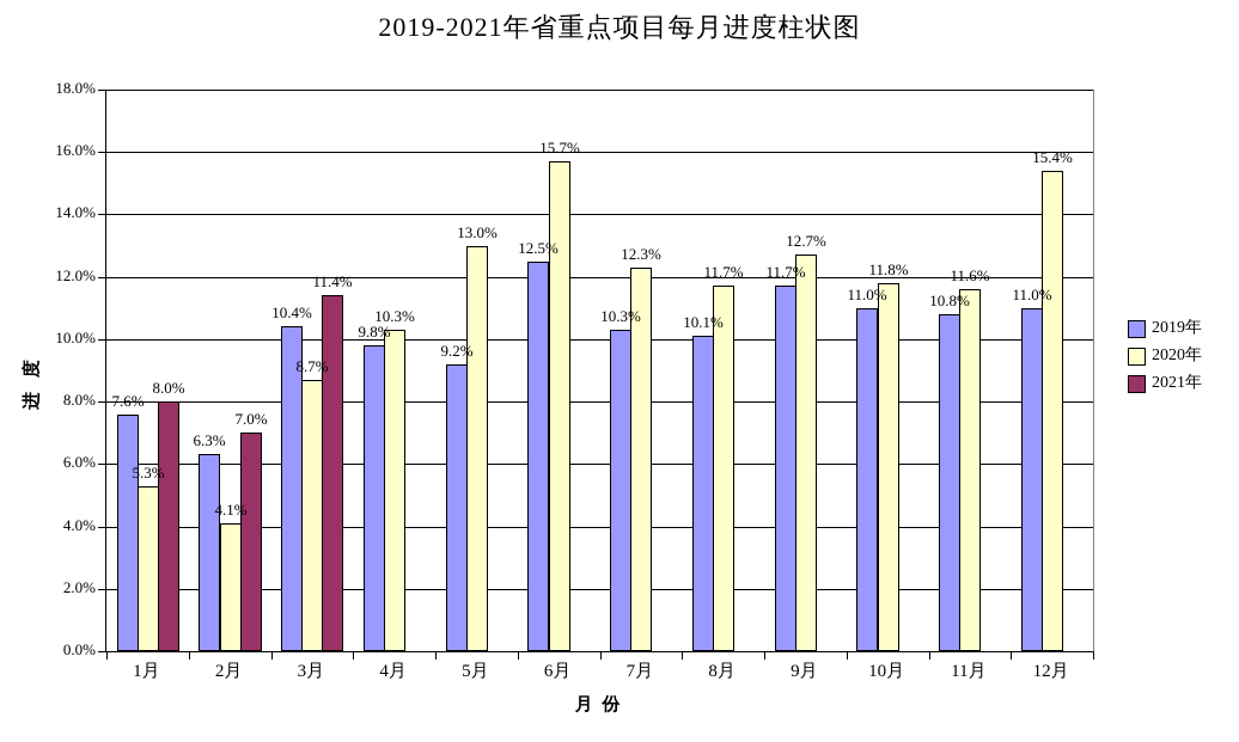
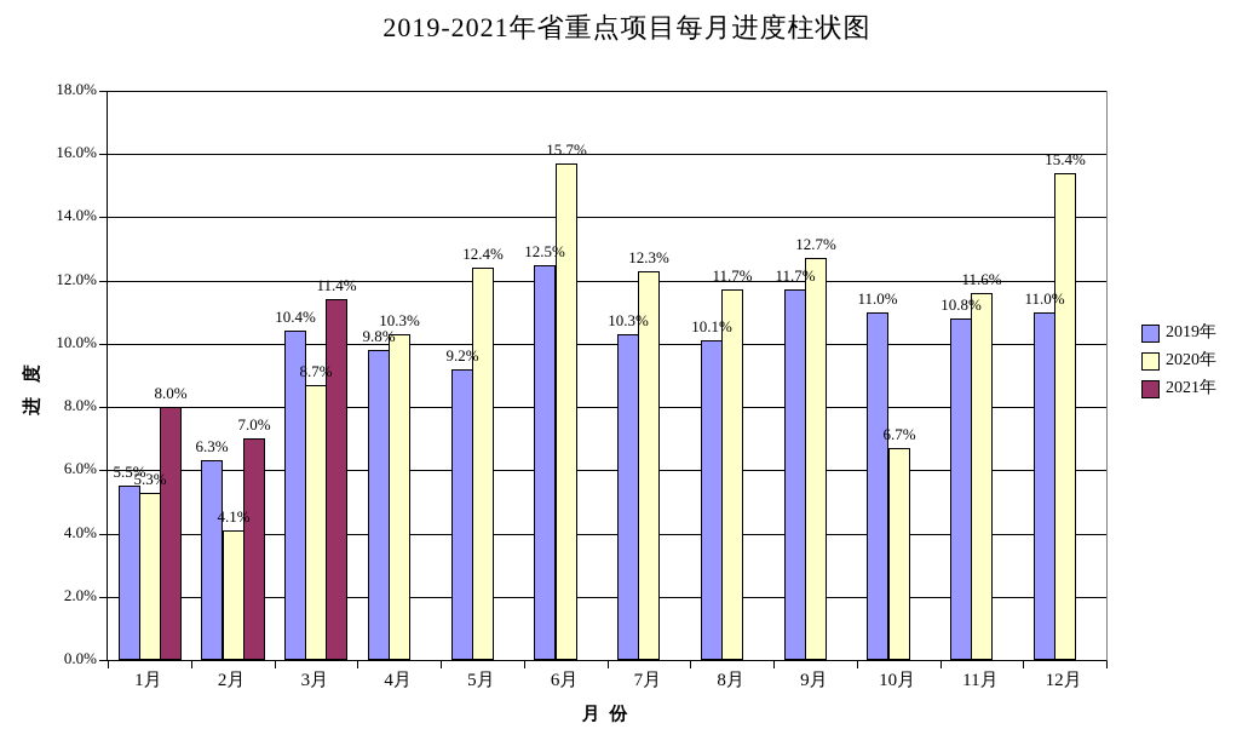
2019年/1月: 7.6% -> 5.5%
2020年/5月: 13.0% -> 12.4%
2020年/10月: 11.8% -> 6.7%
